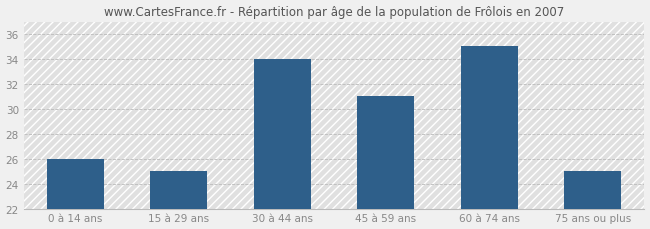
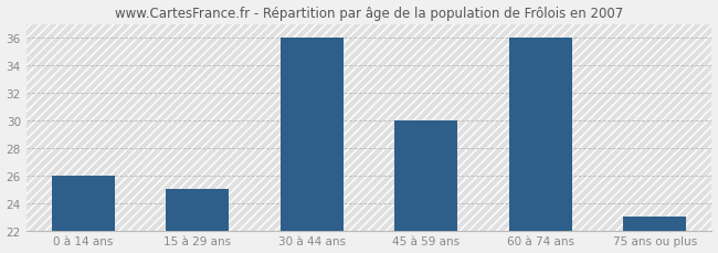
30 à 44 ans: 34 -> 36
45 à 59 ans: 31 -> 30
60 à 74 ans: 35 -> 36
75 ans ou plus: 25 -> 23
